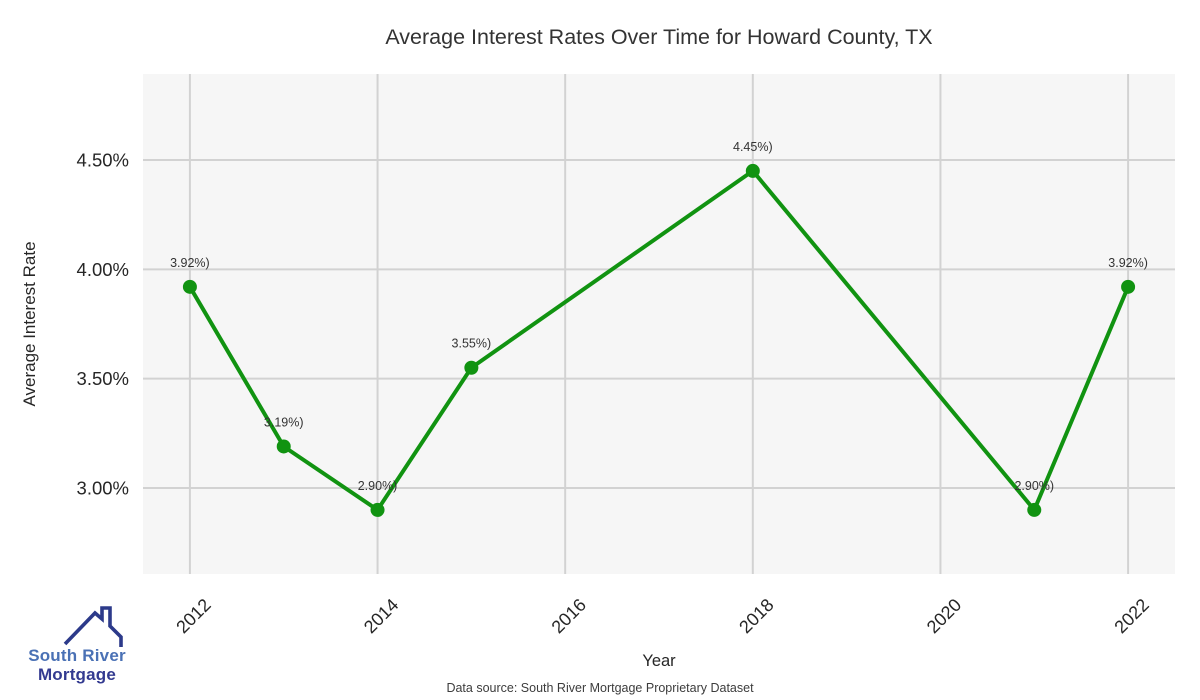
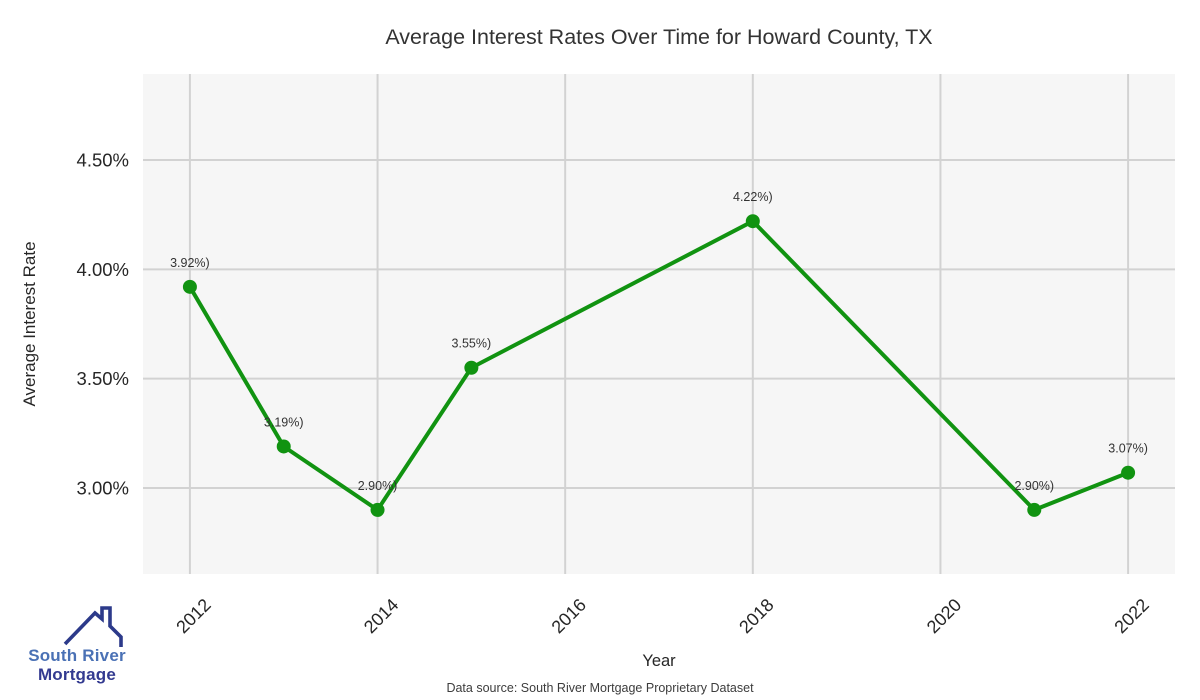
2018: 4.45% -> 4.22%
2022: 3.92% -> 3.07%
